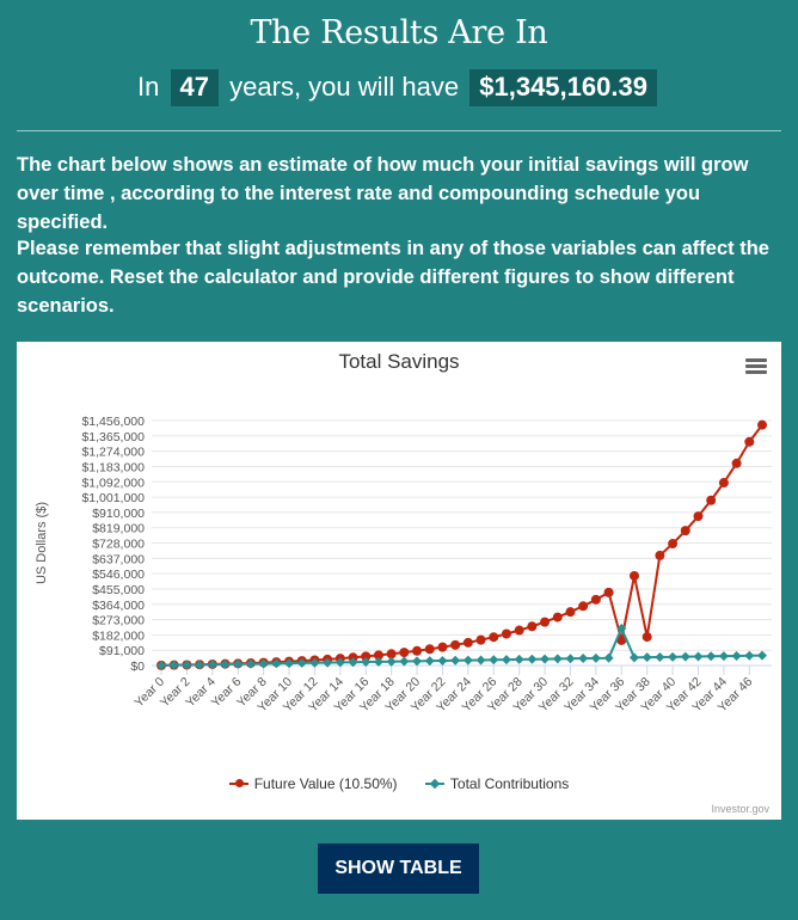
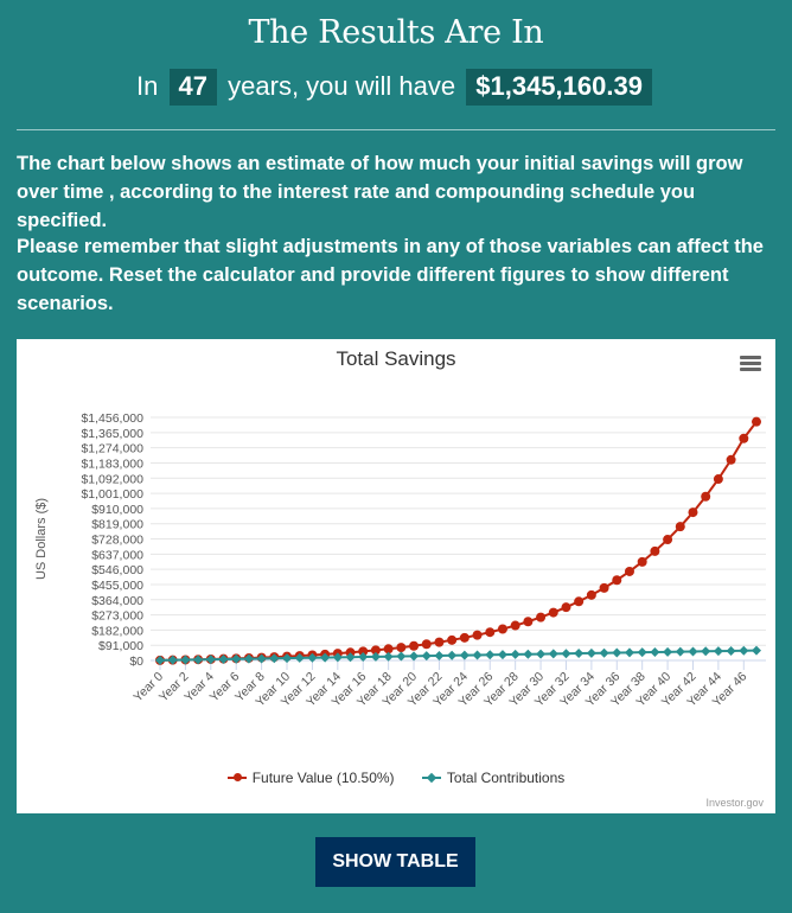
Future Value (10.50%)/Year 36: $150000 -> $480000
Total Contributions/Year 36: $220000 -> $50000
Future Value (10.50%)/Year 38: $170000 -> $590000
